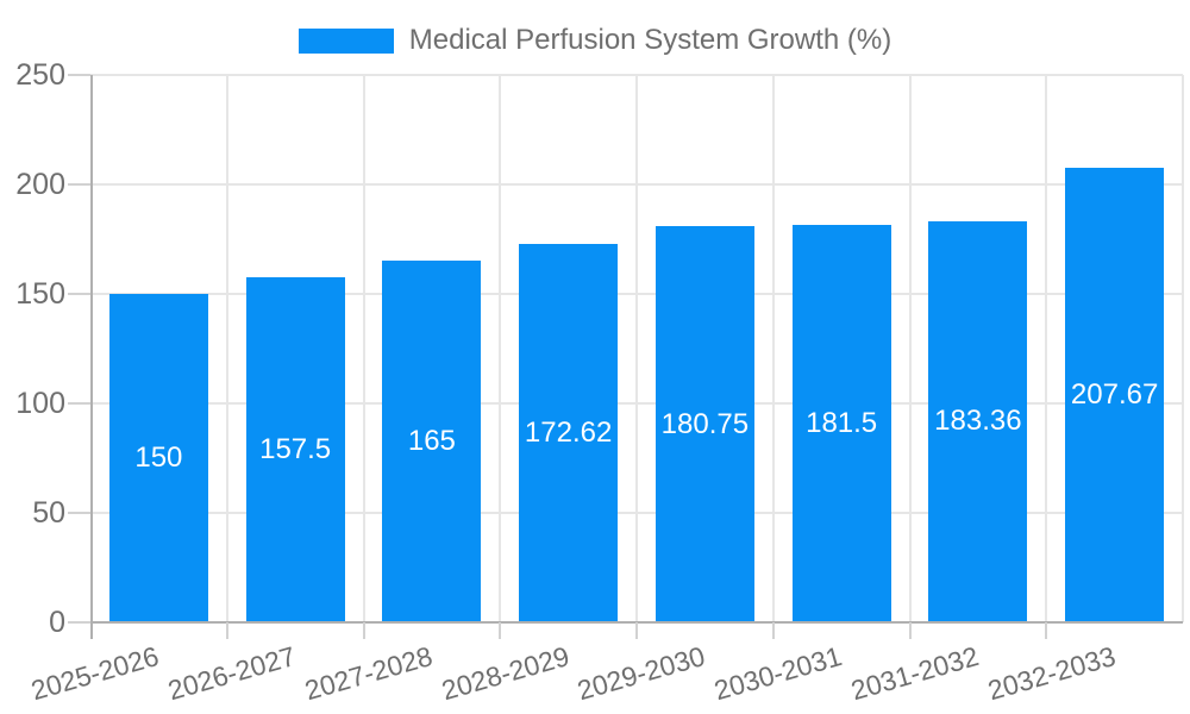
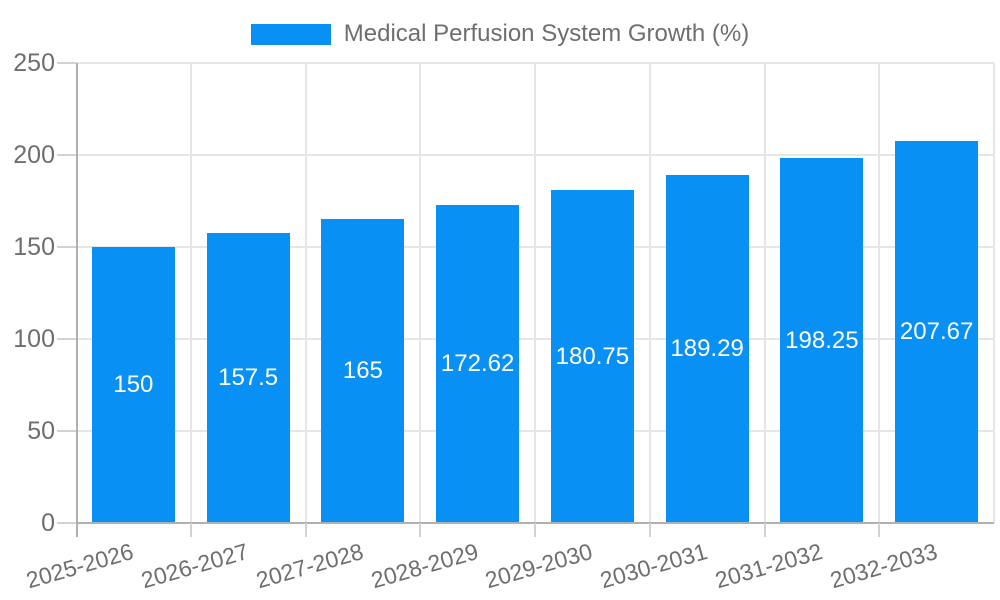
2030-2031: 181.5 -> 189.29
2031-2032: 183.36 -> 198.25
